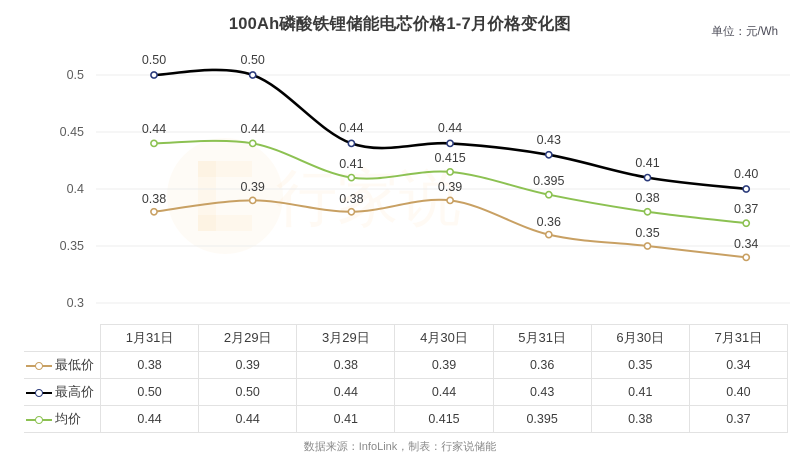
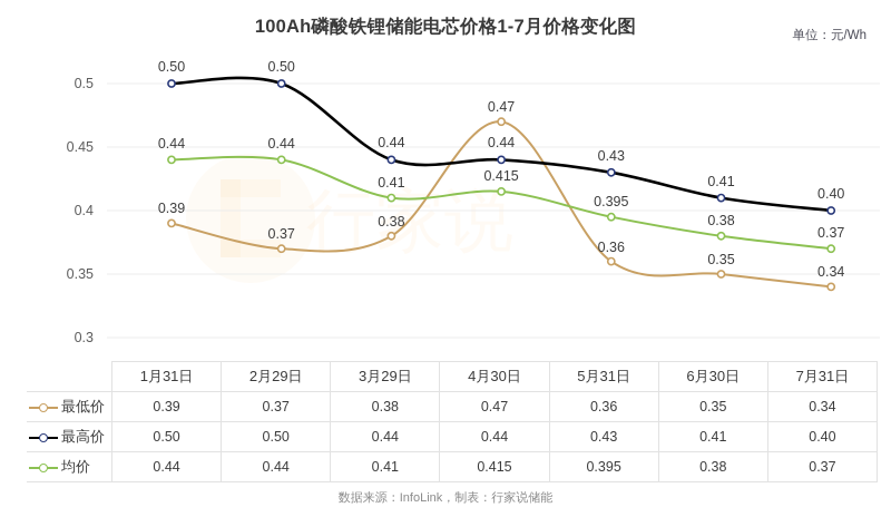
最低价/1月31日: 0.38 -> 0.39
最低价/2月29日: 0.39 -> 0.37
最低价/4月30日: 0.39 -> 0.47
